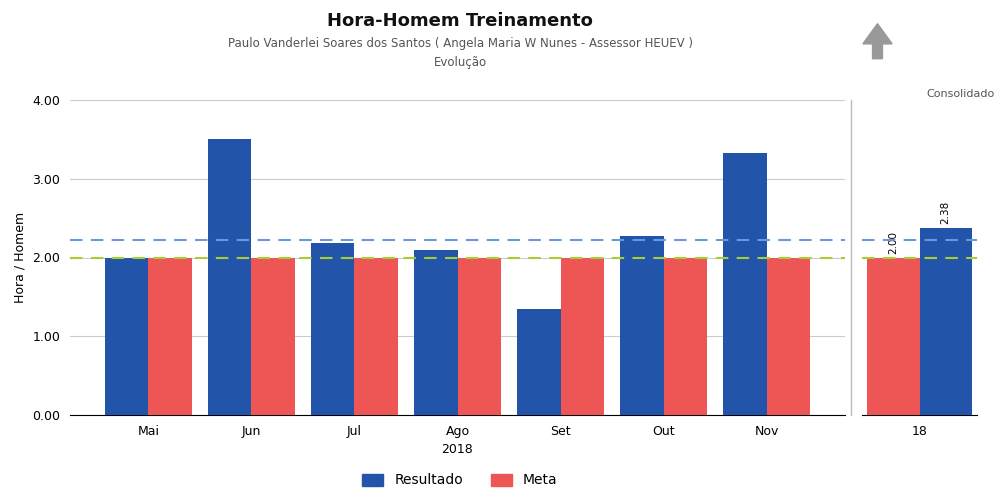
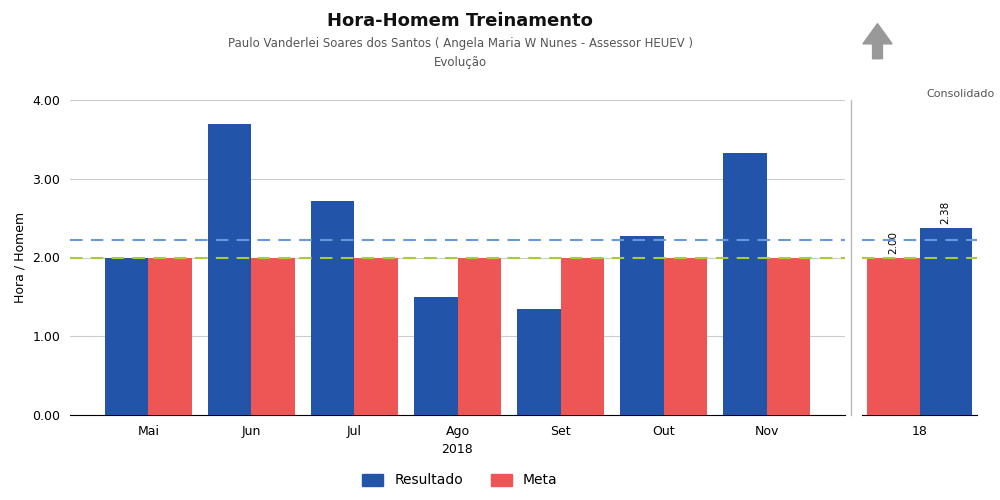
Resultado/Jun: 3.50 -> 3.70
Resultado/Jul: 2.18 -> 2.72
Resultado/Ago: 2.10 -> 1.50
